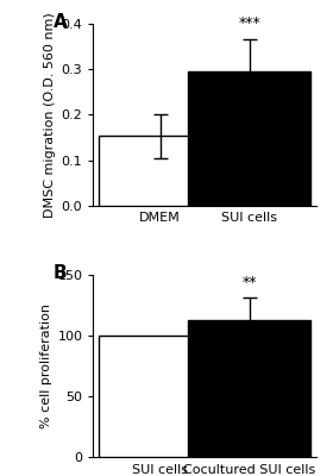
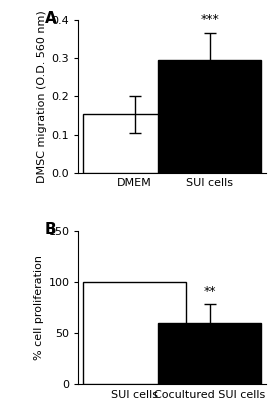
Cocultured SUI cells: 113 -> 60
